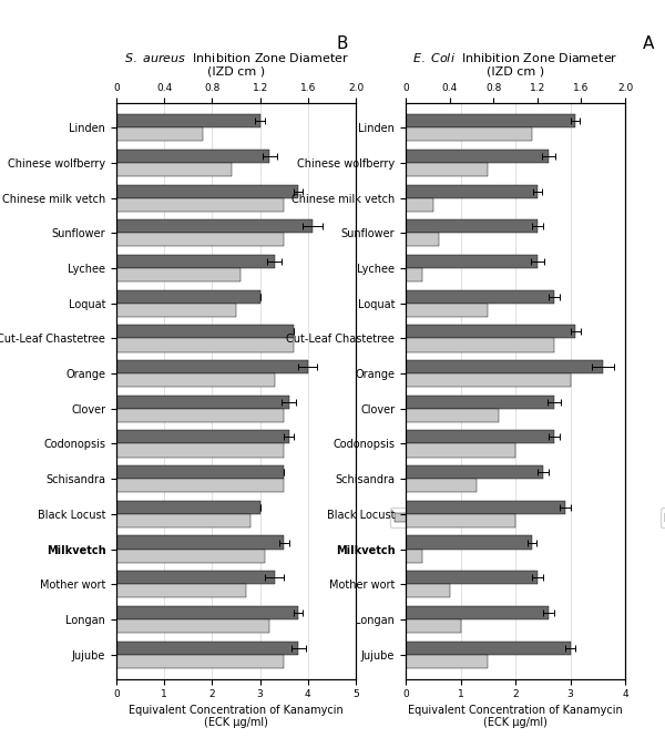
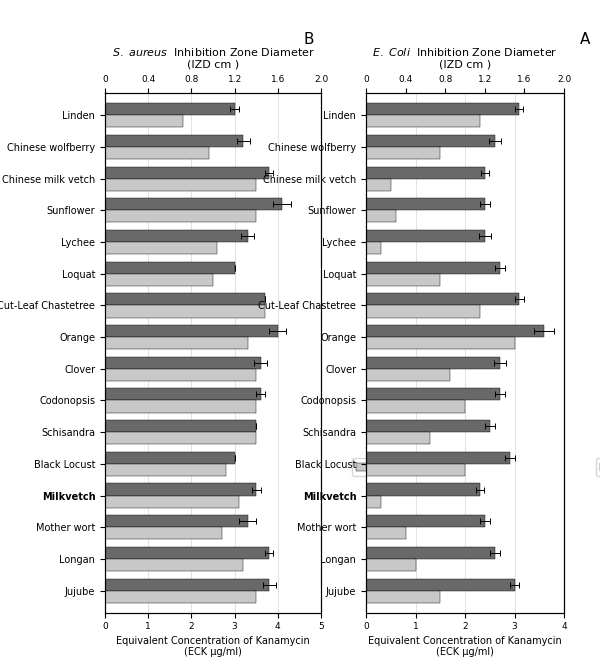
ECK/Cut-Leaf Chastetree: 2.7 -> 2.3
